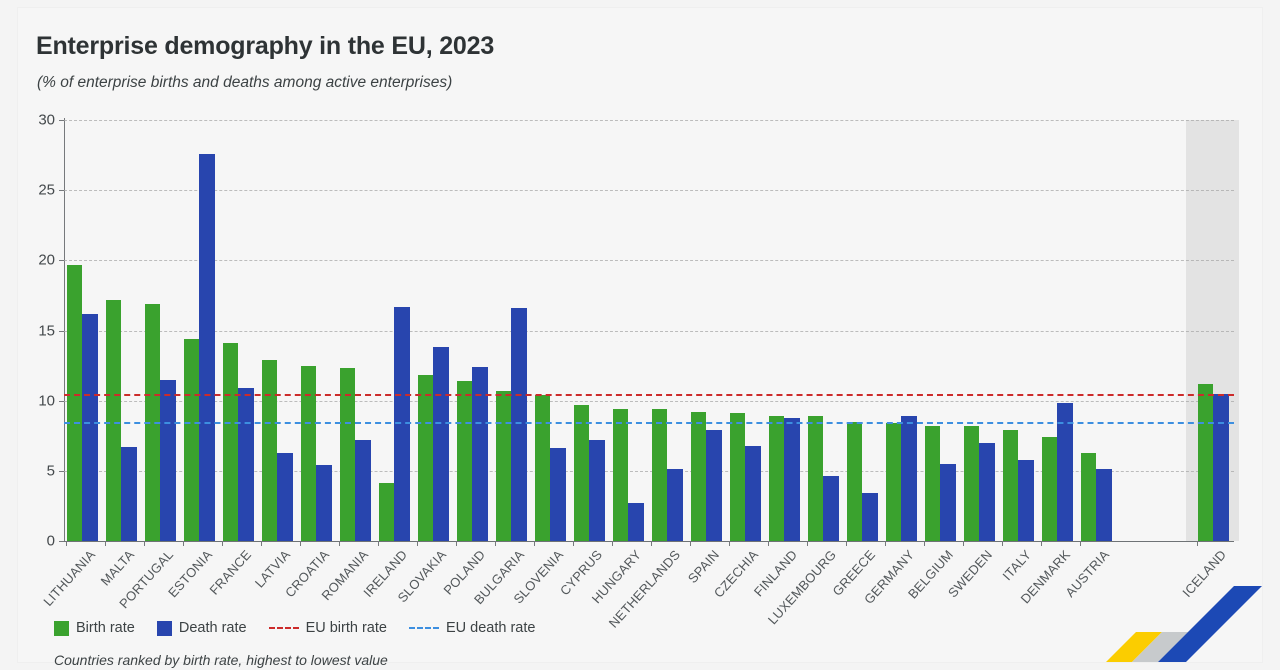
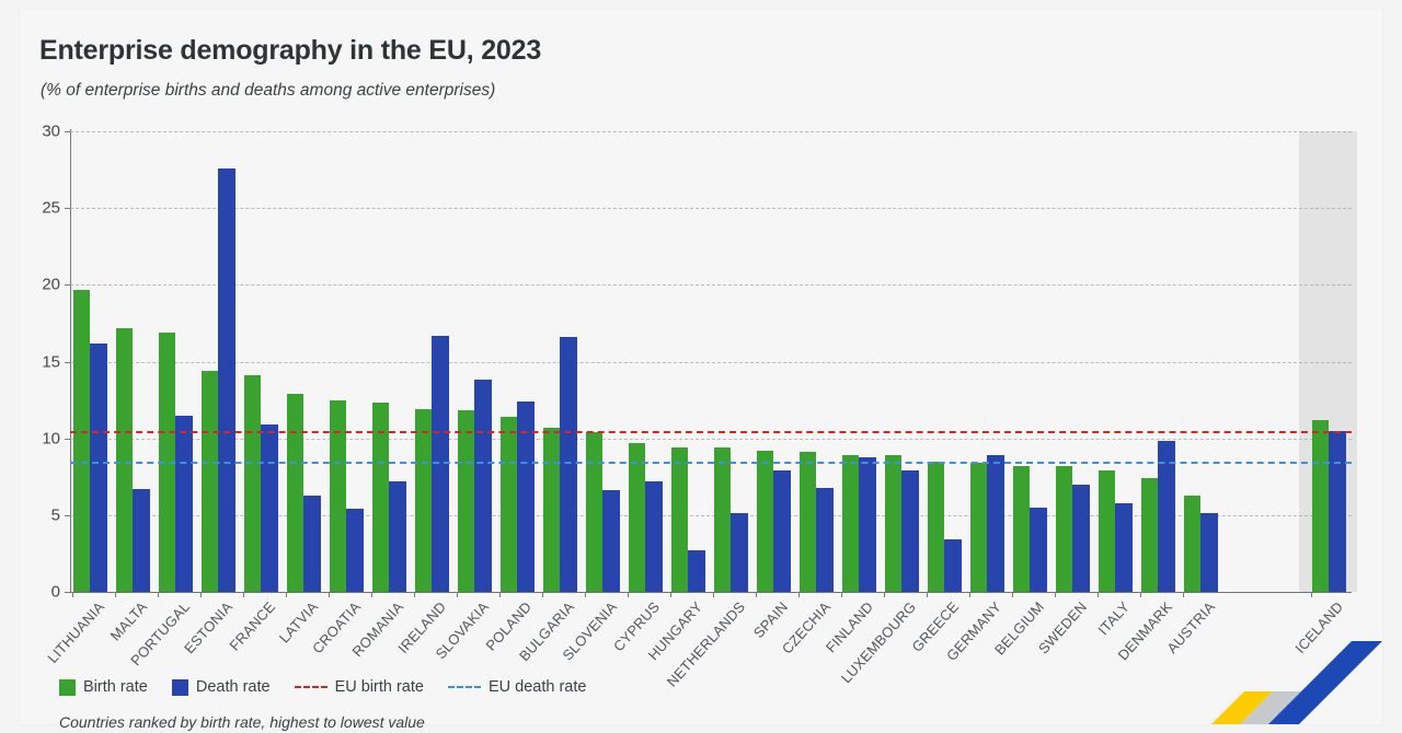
Birth rate/IRELAND: 4.1 -> 11.9
Death rate/LUXEMBOURG: 4.6 -> 7.9
